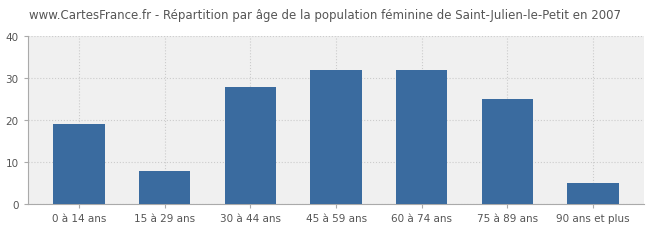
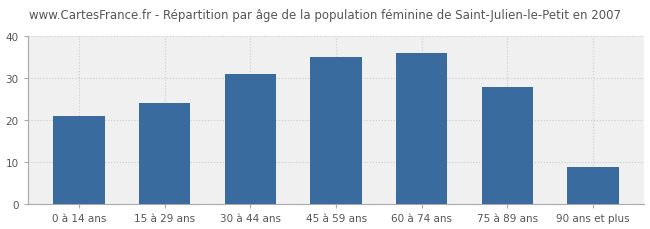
0 à 14 ans: 19 -> 21
15 à 29 ans: 8 -> 24
30 à 44 ans: 28 -> 31
45 à 59 ans: 32 -> 35
60 à 74 ans: 32 -> 36
75 à 89 ans: 25 -> 28
90 ans et plus: 5 -> 9
